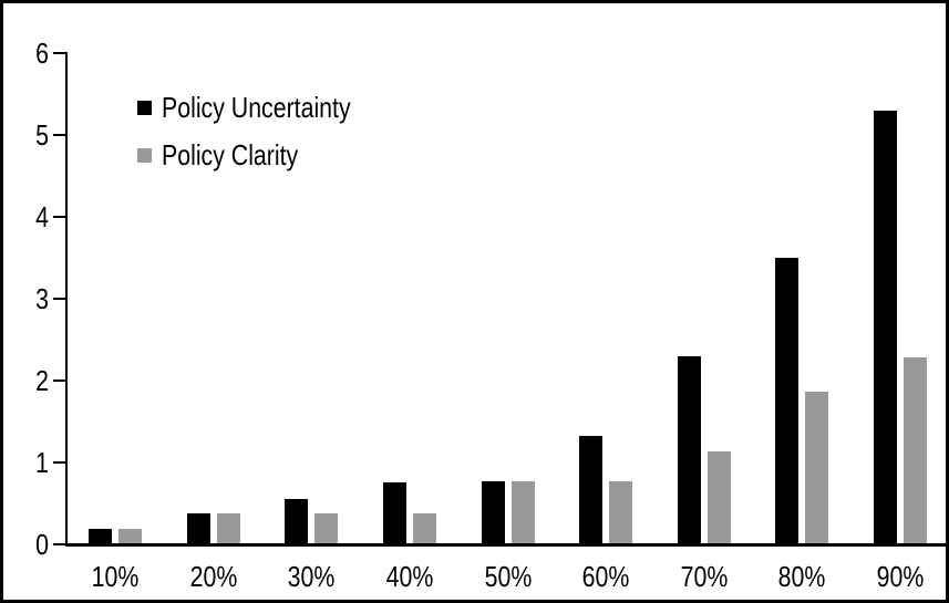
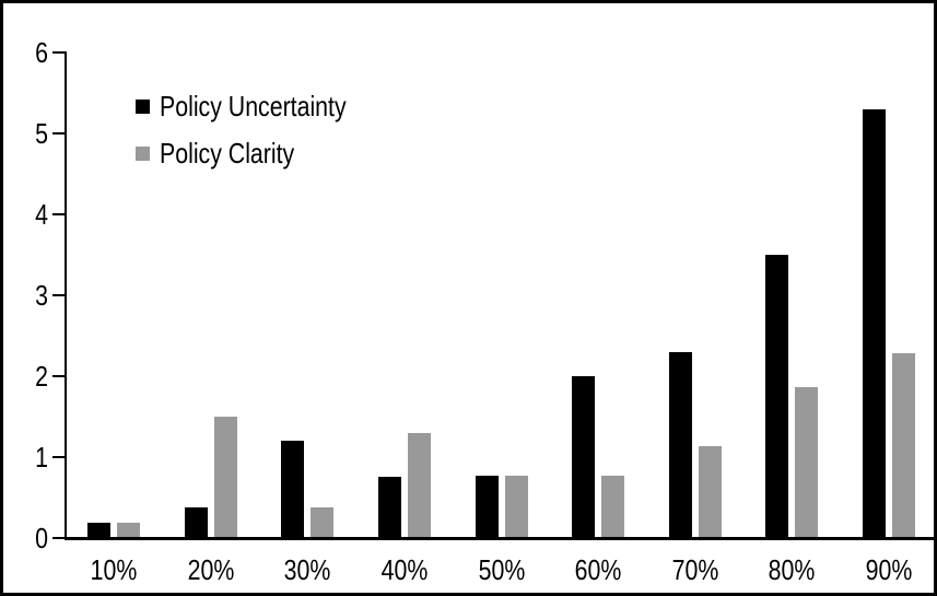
Policy Clarity/20%: 0.4 -> 1.5
Policy Uncertainty/30%: 0.6 -> 1.2
Policy Clarity/40%: 0.4 -> 1.3
Policy Uncertainty/60%: 1.3 -> 2.0
